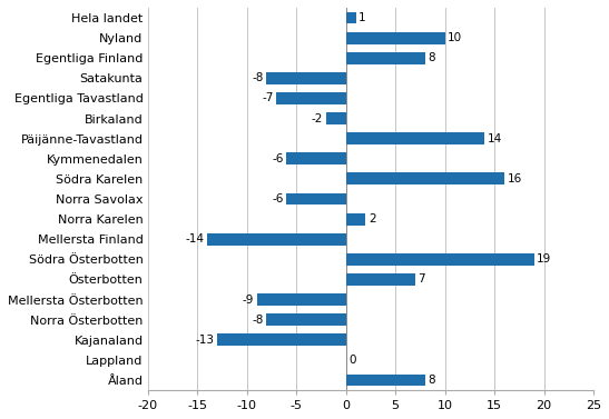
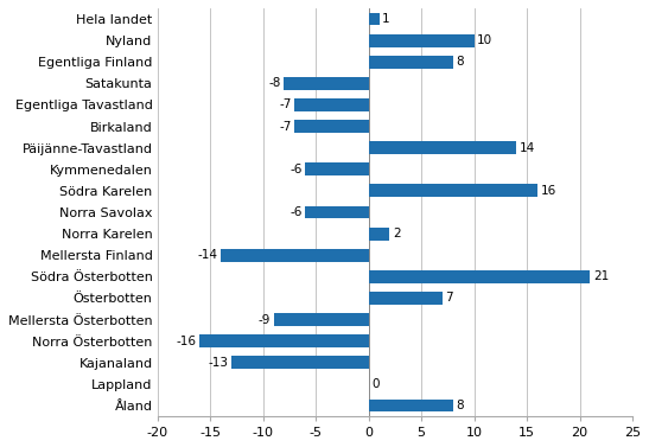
Birkaland: -2 -> -7
Södra Österbotten: 19 -> 21
Norra Österbotten: -8 -> -16
